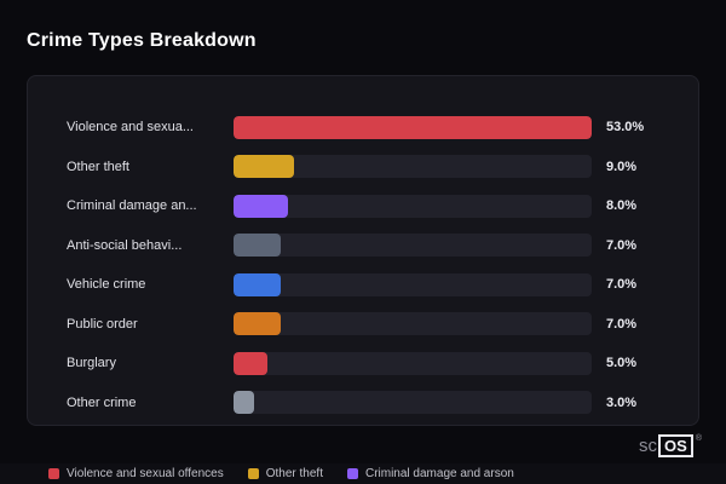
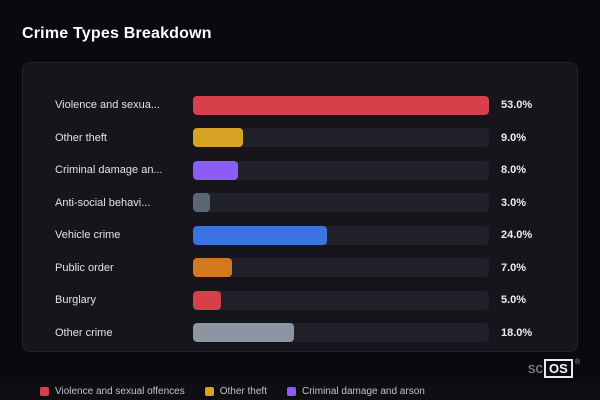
Anti-social behavi...: 7.0% -> 3.0%
Vehicle crime: 7.0% -> 24.0%
Other crime: 3.0% -> 18.0%
